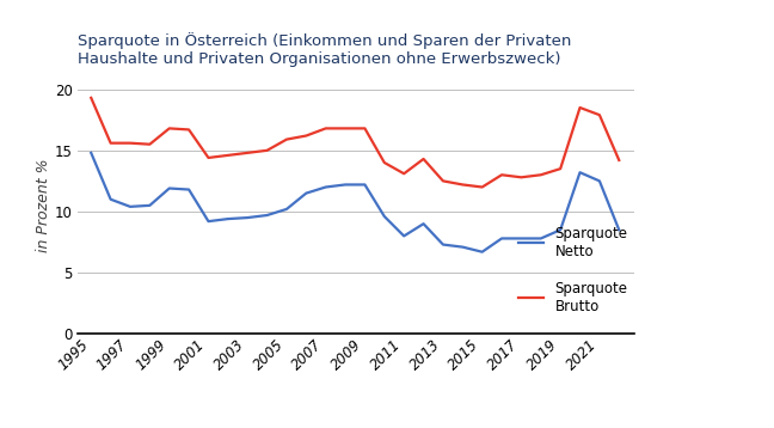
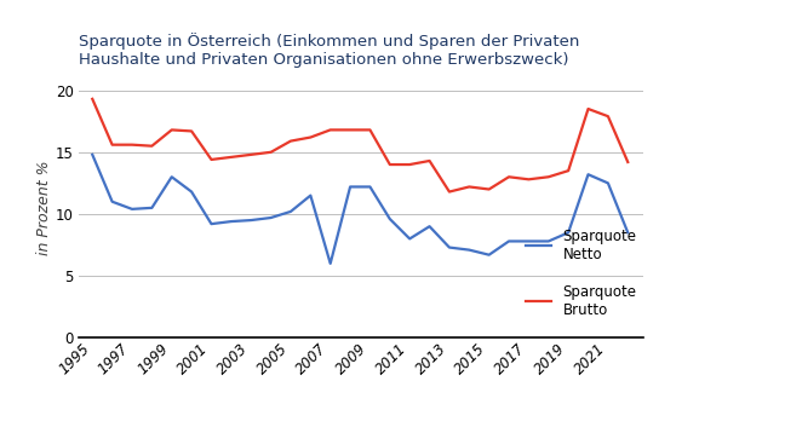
Sparquote Netto/1999: 11.9 -> 13.0
Sparquote Netto/2007: 12.0 -> 6.0
Sparquote Brutto/2011: 13.1 -> 14.0
Sparquote Brutto/2013: 12.5 -> 11.8
